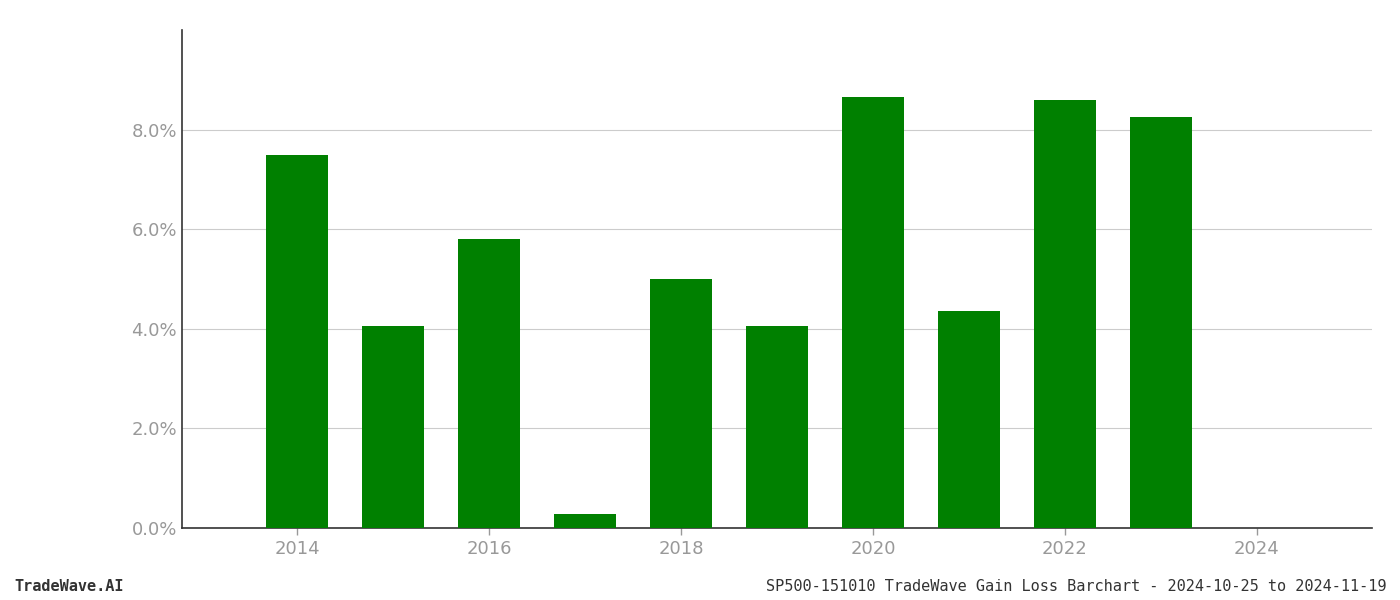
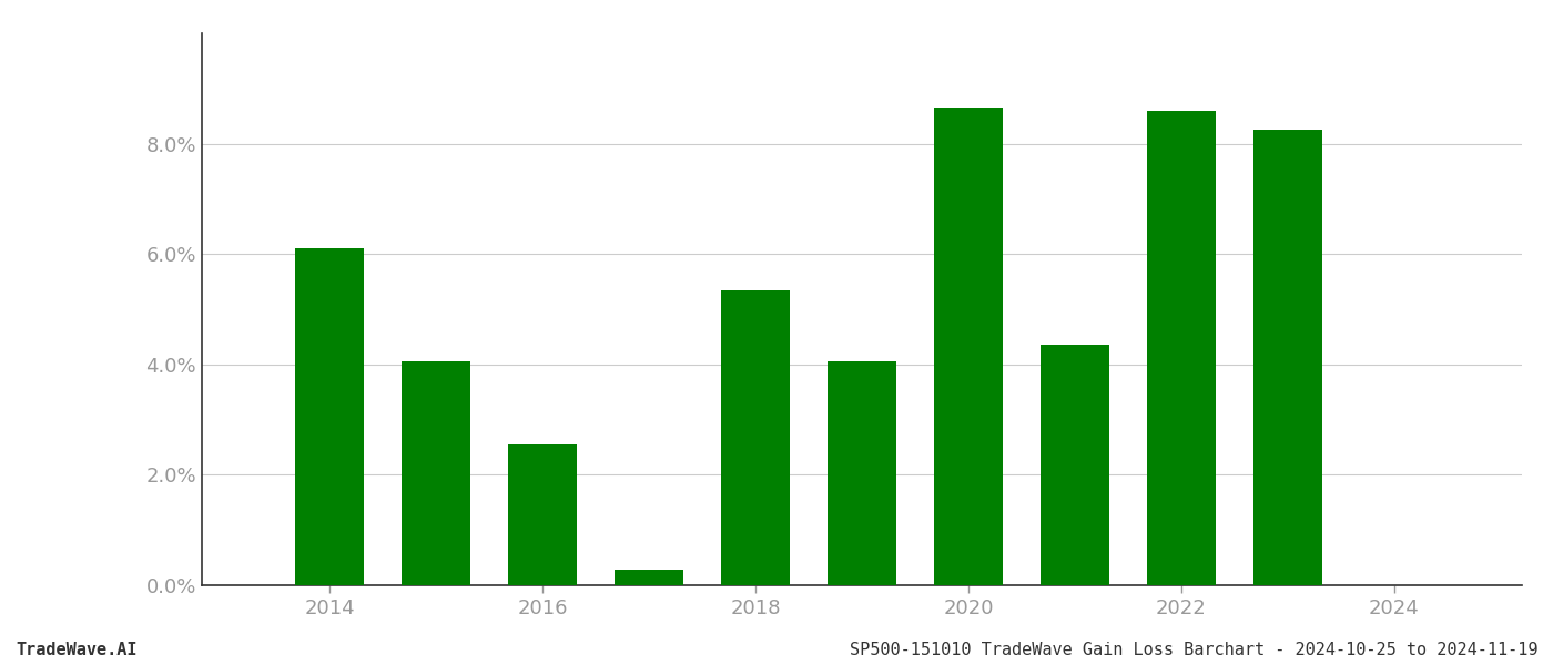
2014: 7.50% -> 6.10%
2016: 5.80% -> 2.55%
2018: 5.00% -> 5.35%
